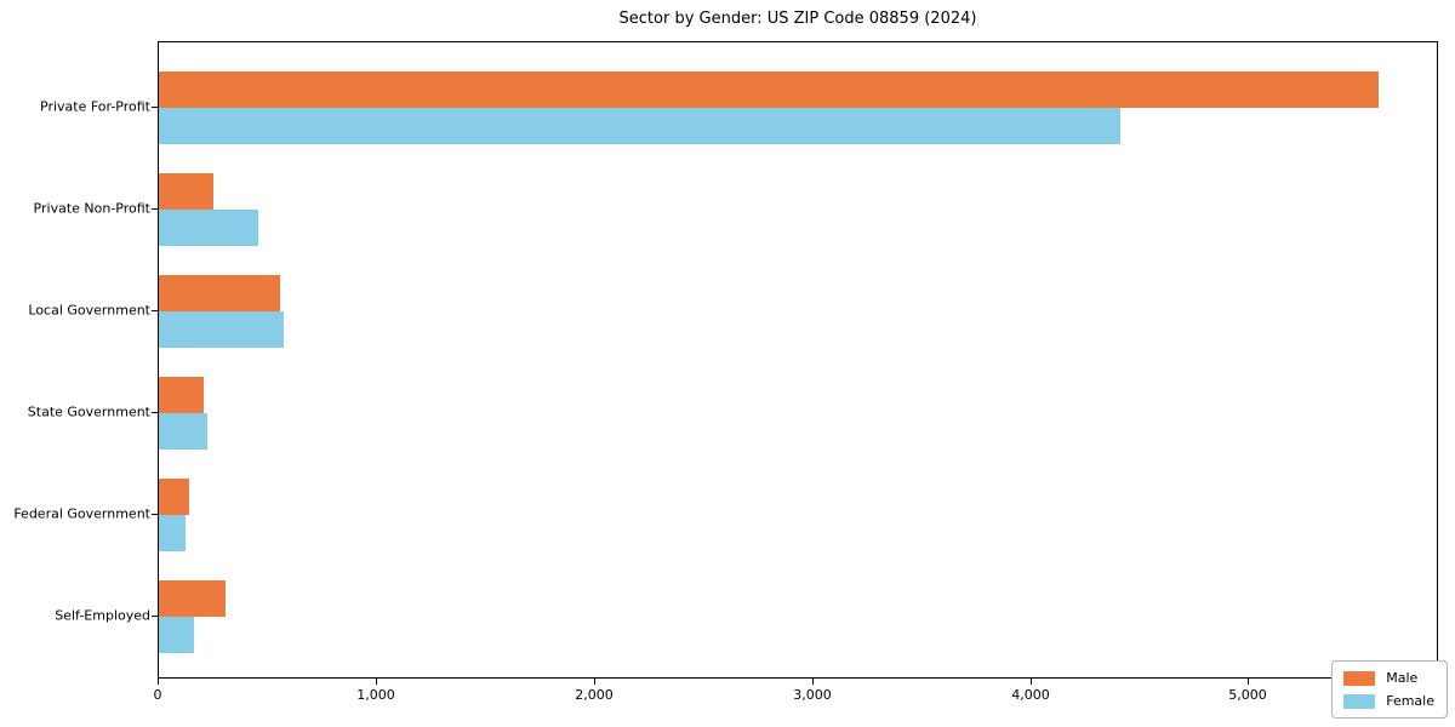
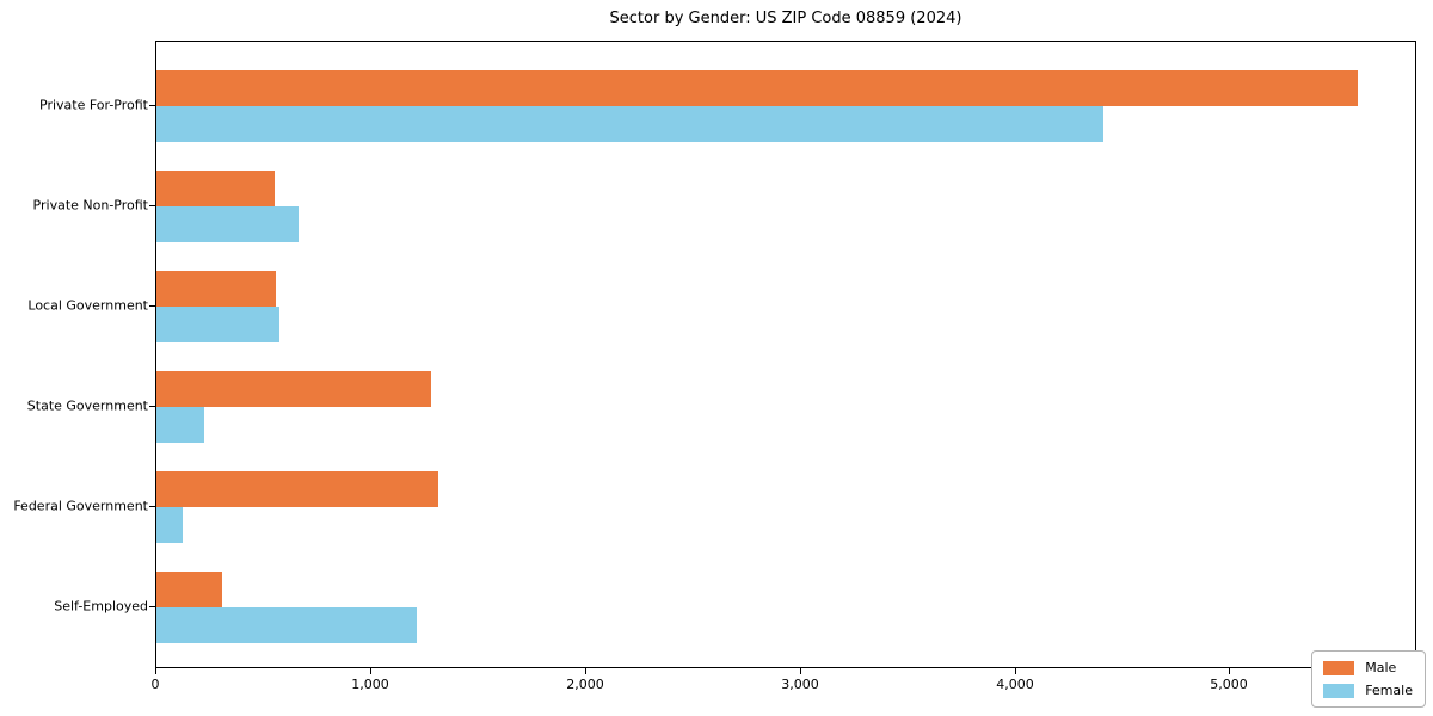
Male/Private Non-Profit: 250 -> 550
Female/Private Non-Profit: 460 -> 660
Male/State Government: 200 -> 1280
Male/Federal Government: 140 -> 1310
Female/Self-Employed: 160 -> 1210
